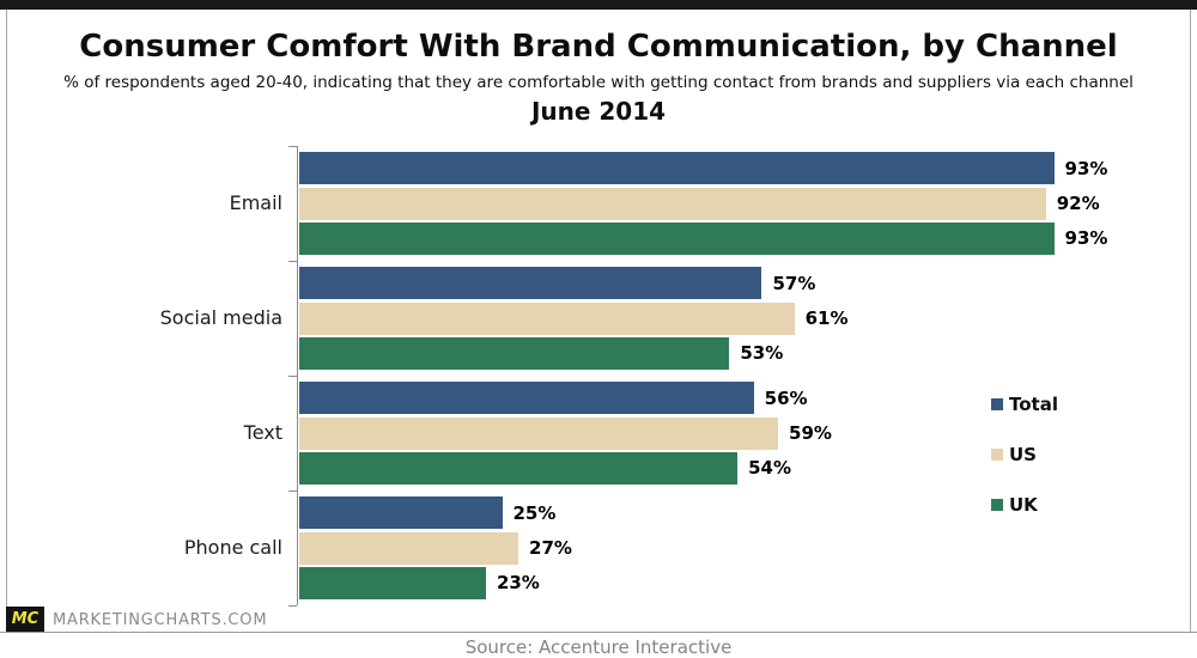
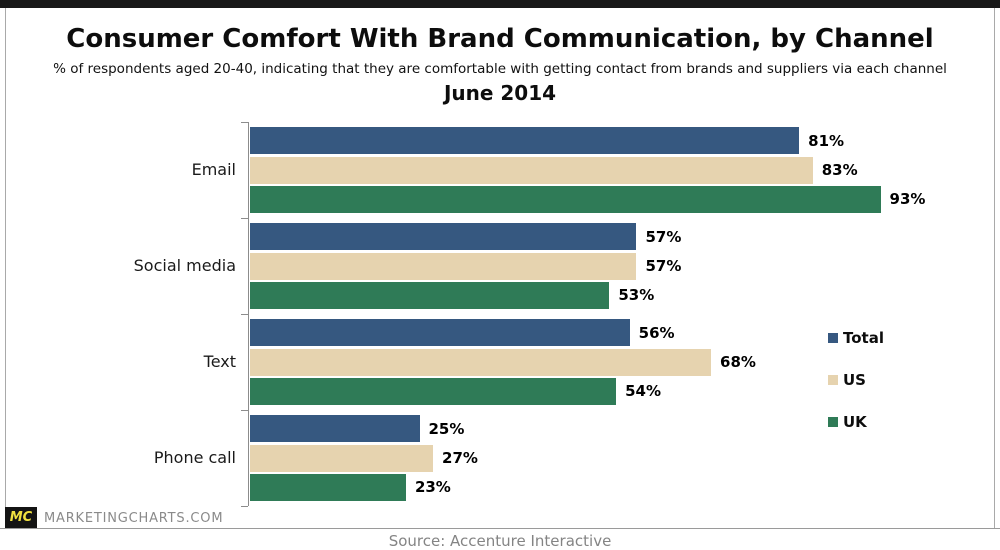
Total/Email: 93% -> 81%
US/Email: 92% -> 83%
US/Social media: 61% -> 57%
US/Text: 59% -> 68%
